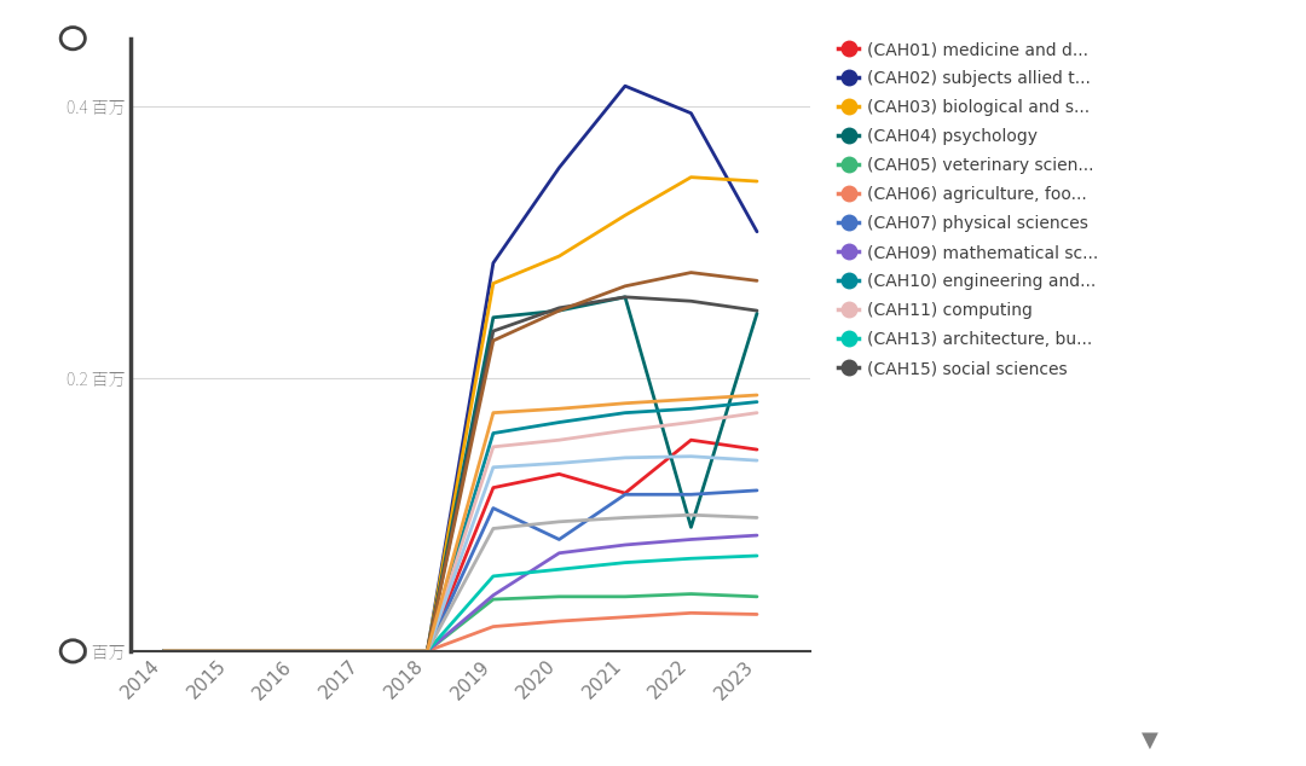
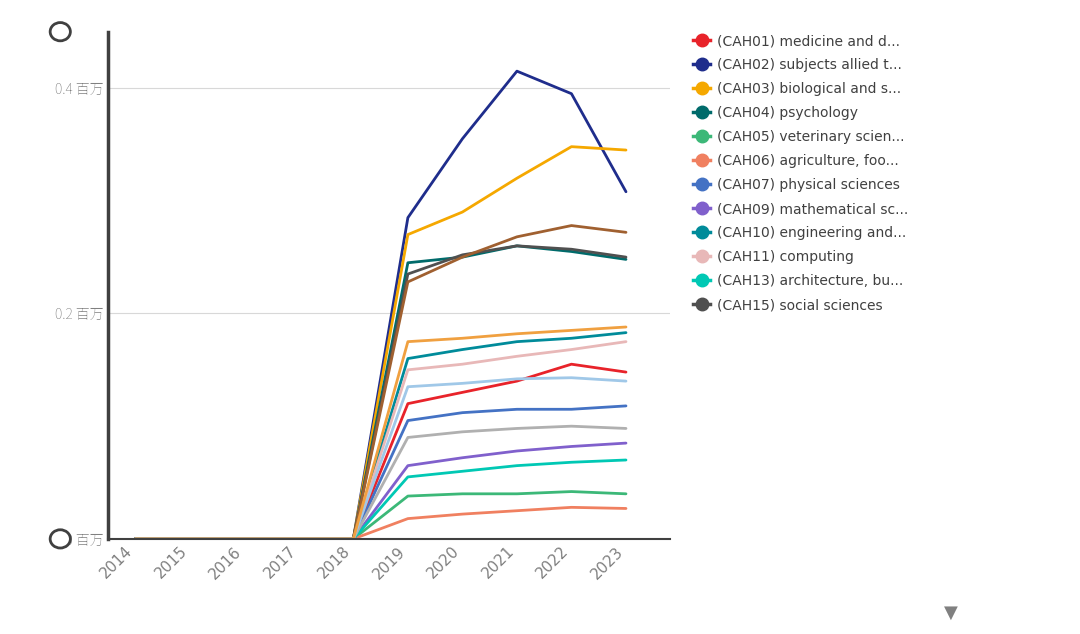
(CAH09) mathematical sc.../2019: 0.041 百万 -> 0.065 百万
(CAH07) physical sciences/2020: 0.082 百万 -> 0.112 百万
(CAH01) medicine and d.../2021: 0.116 百万 -> 0.140 百万
(CAH04) psychology/2022: 0.091 百万 -> 0.255 百万
